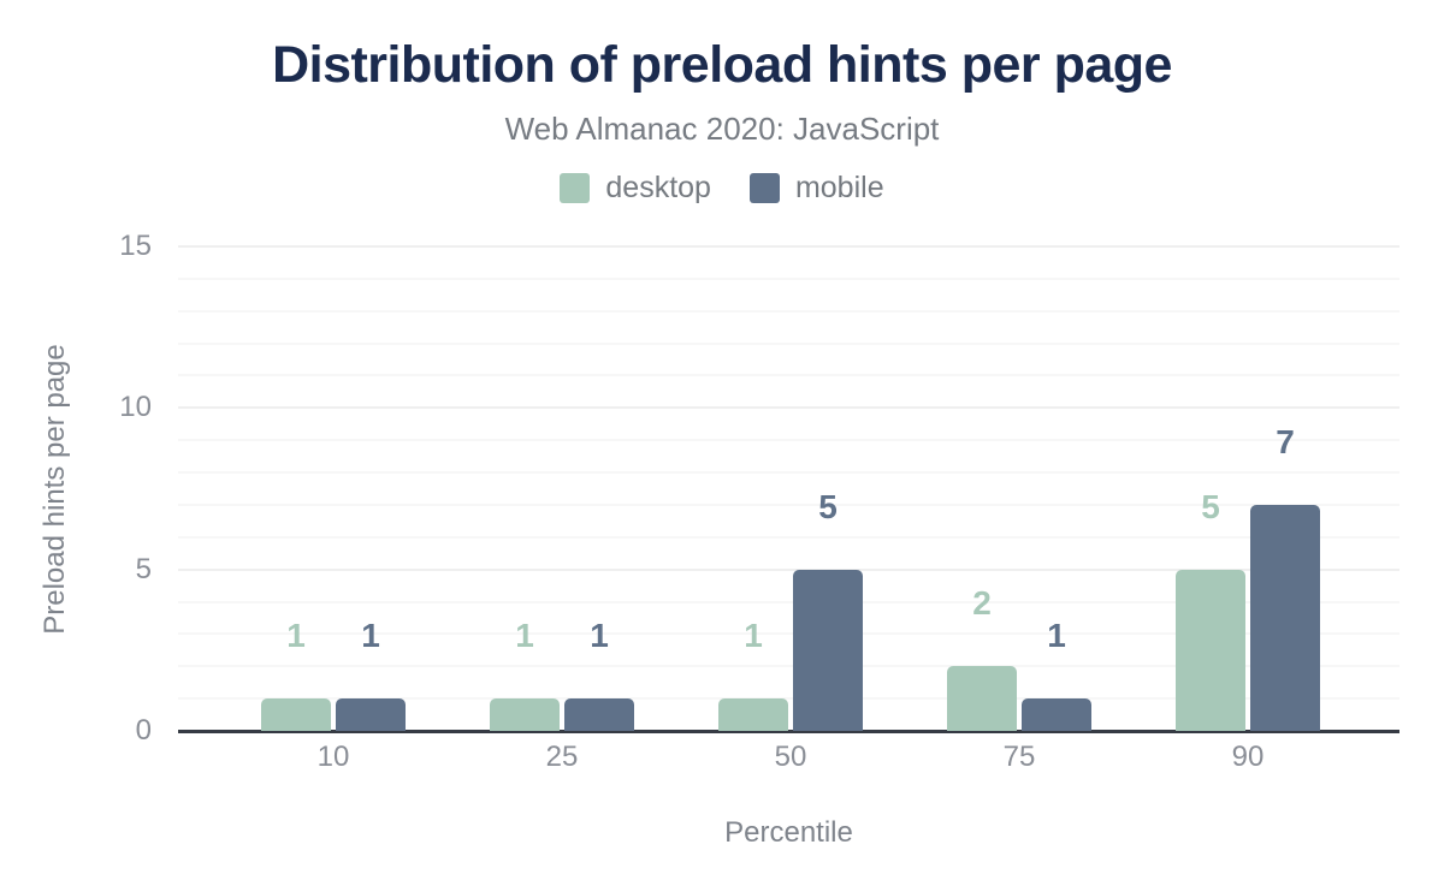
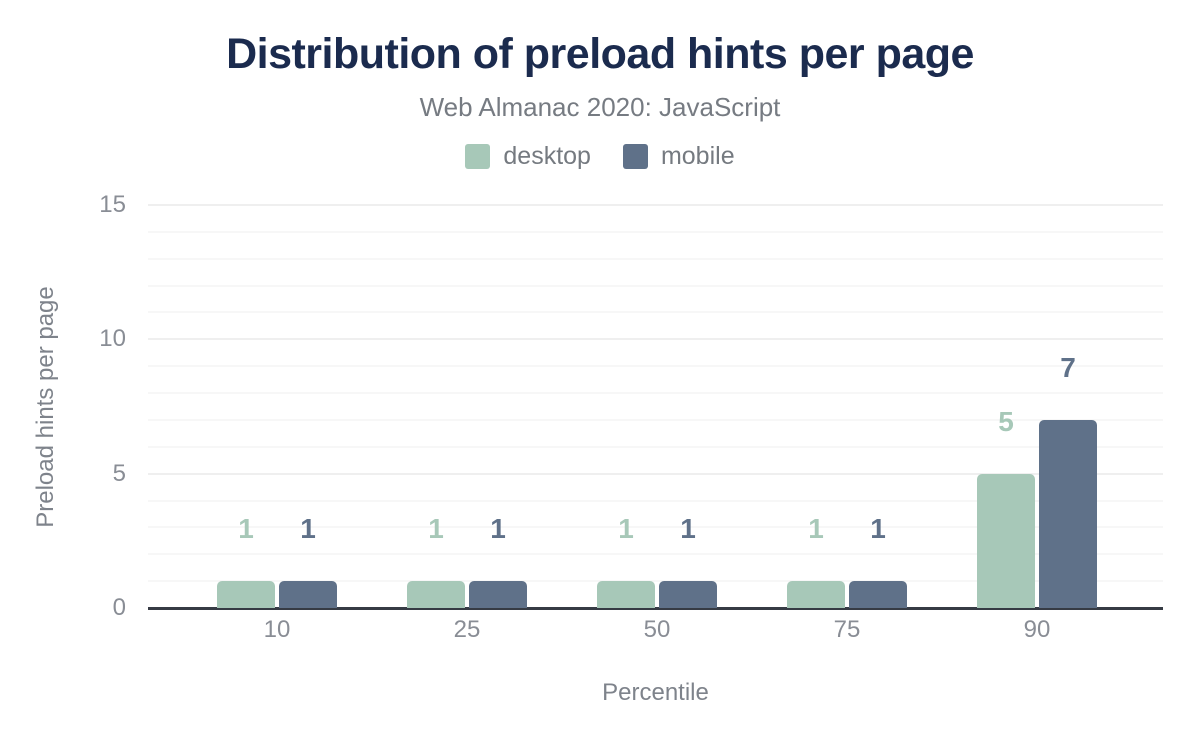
mobile/50: 5 -> 1
desktop/75: 2 -> 1
